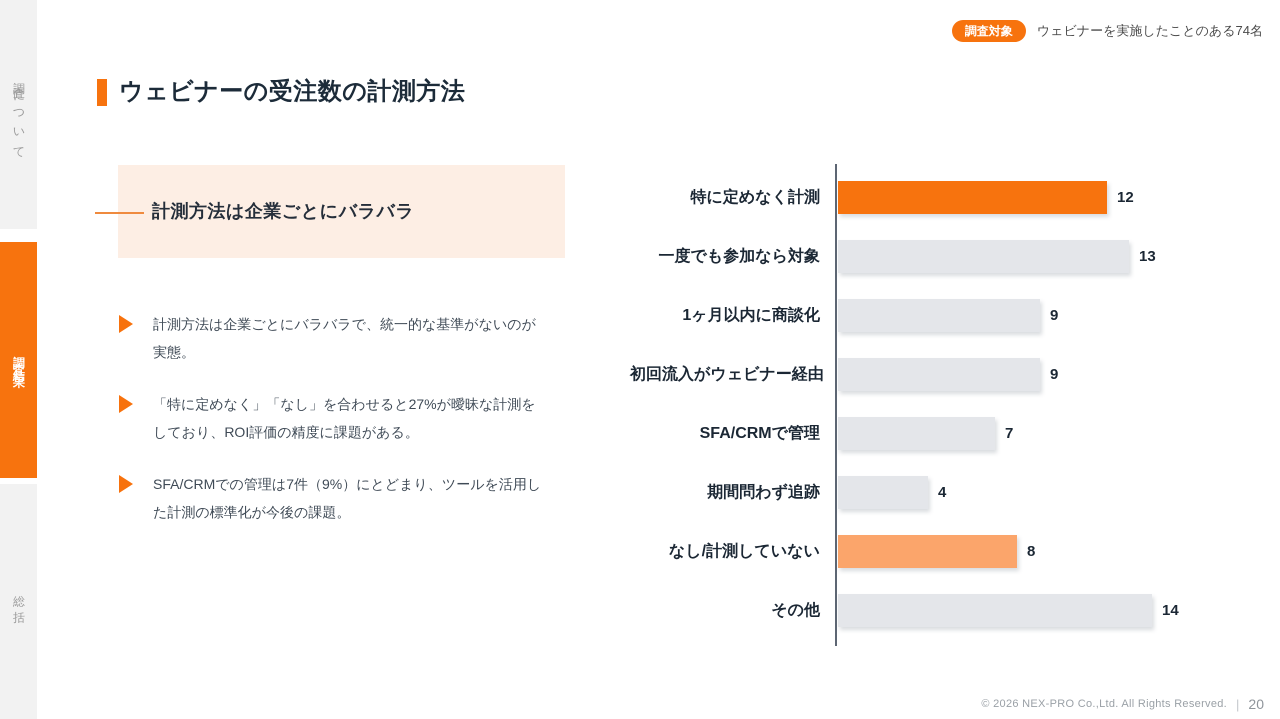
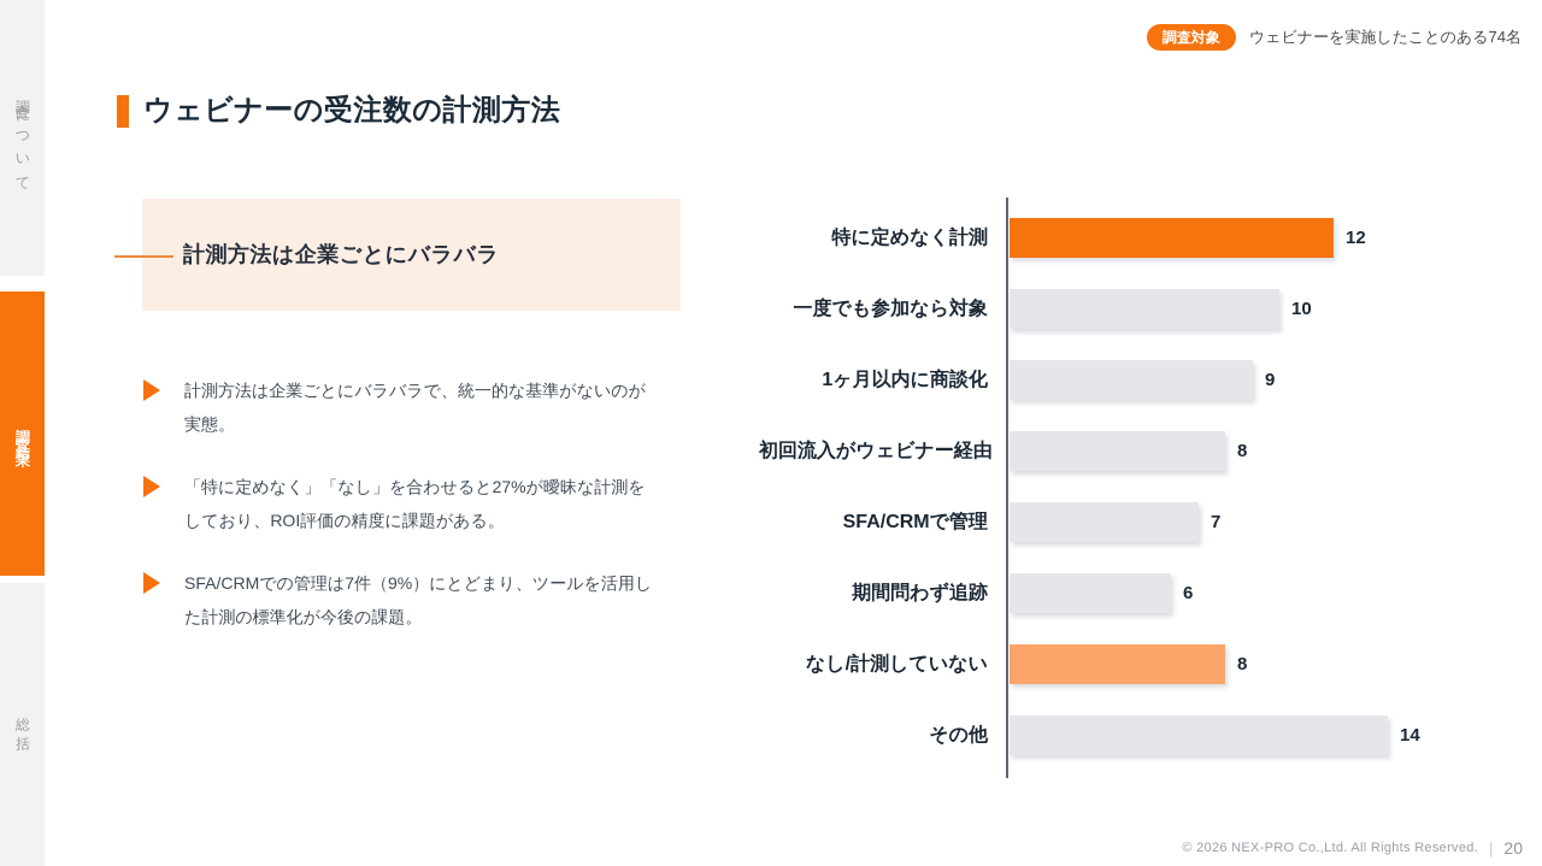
一度でも参加なら対象: 13 -> 10
初回流入がウェビナー経由: 9 -> 8
期間問わず追跡: 4 -> 6
